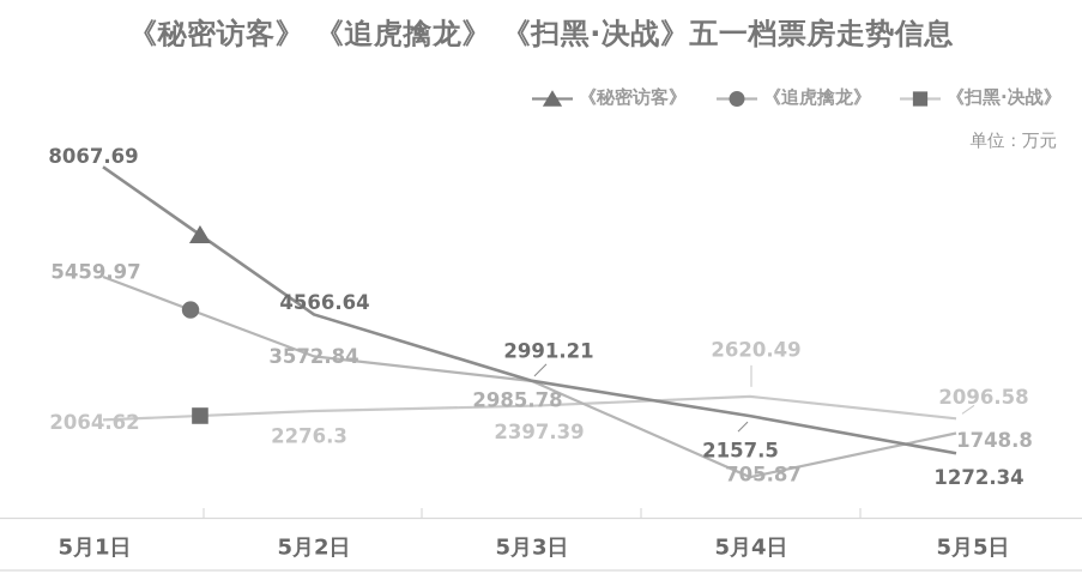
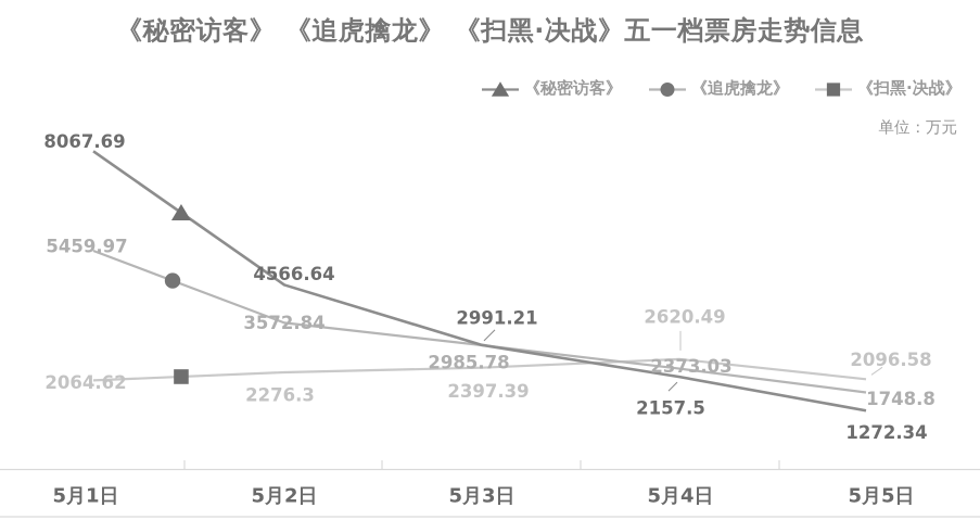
《追虎擒龙》/5月4日: 705.87 -> 2373.03
